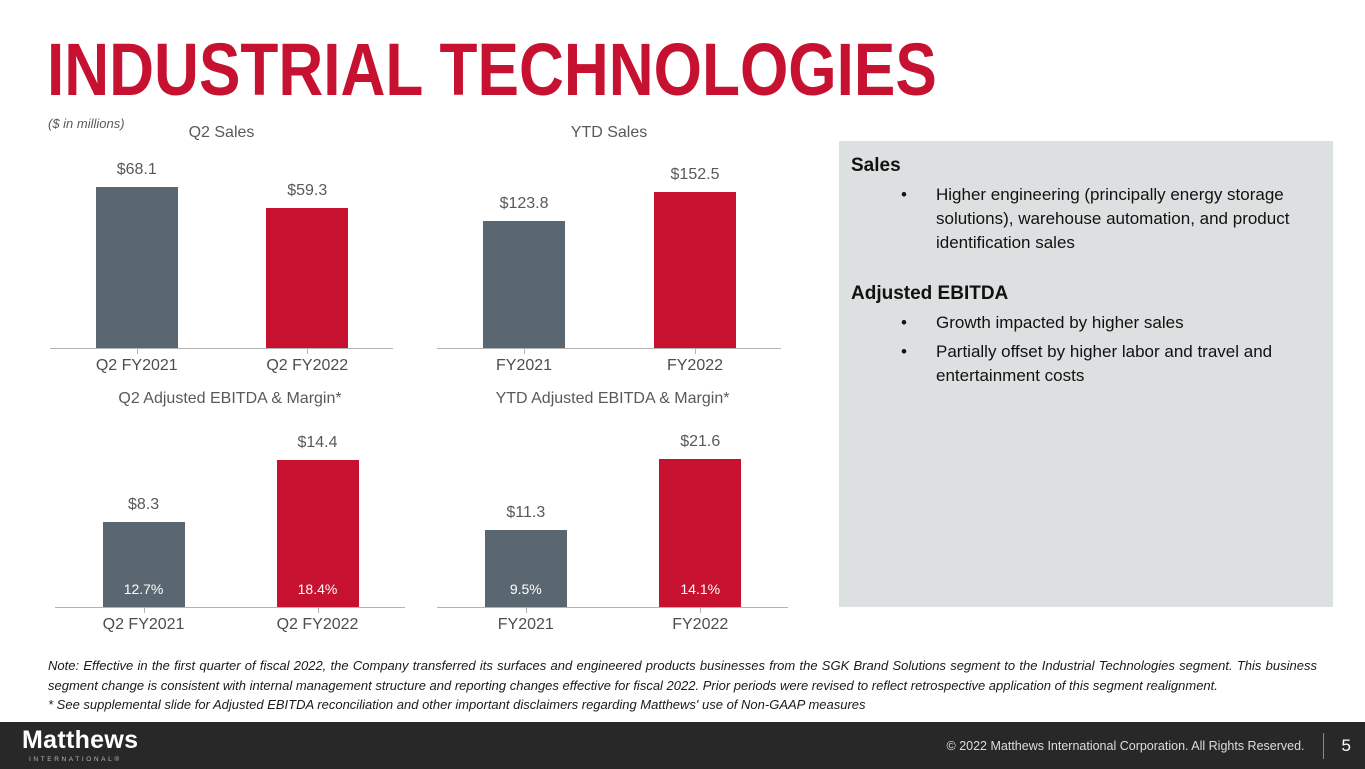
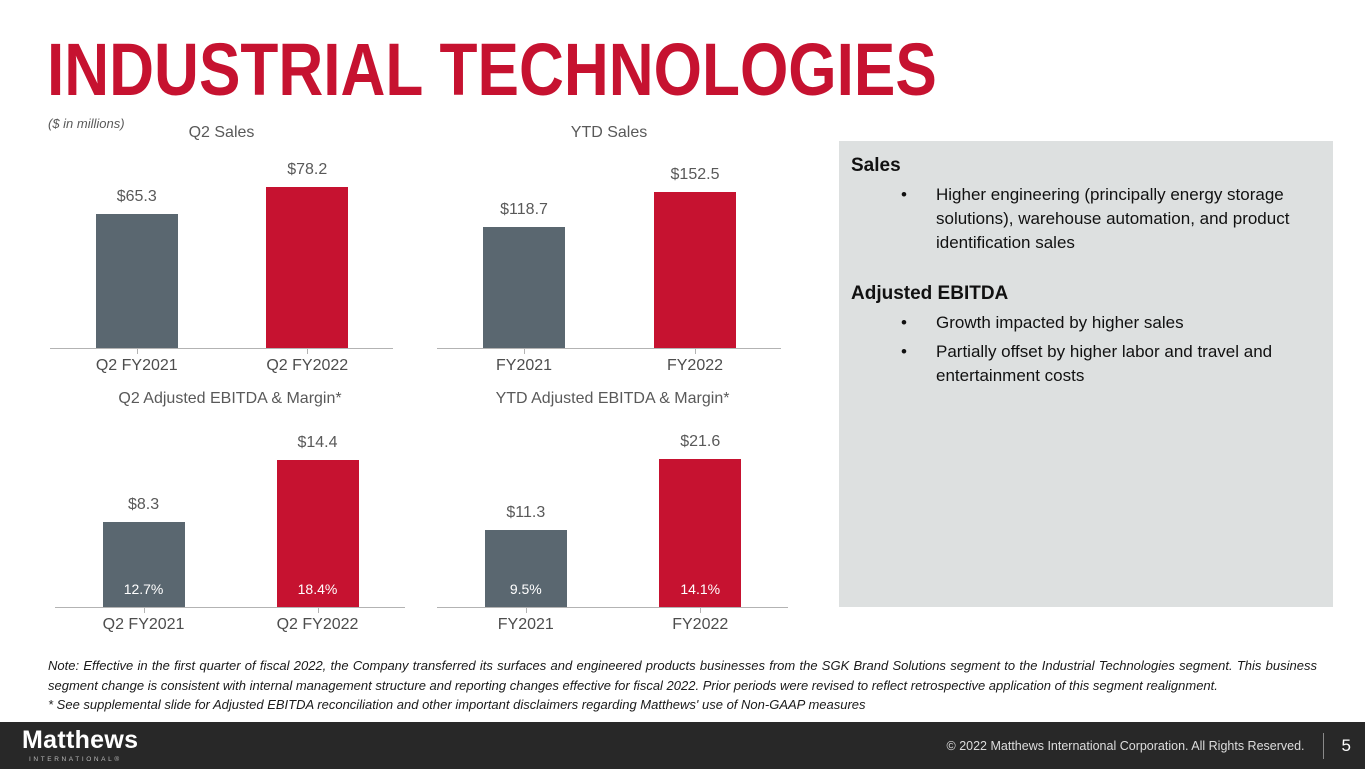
Q2 Sales/Q2 FY2021: $68.1 -> $65.3
Q2 Sales/Q2 FY2022: $59.3 -> $78.2
YTD Sales/FY2021: $123.8 -> $118.7
